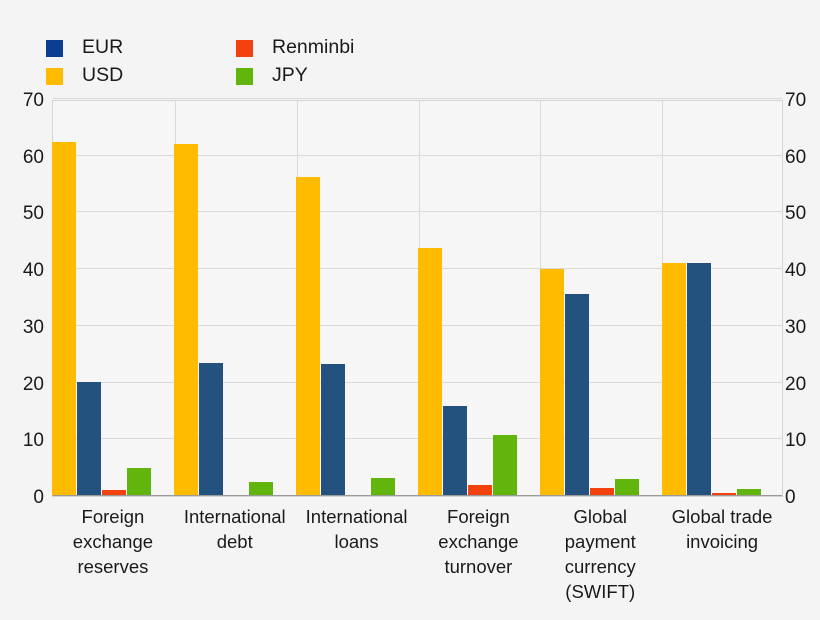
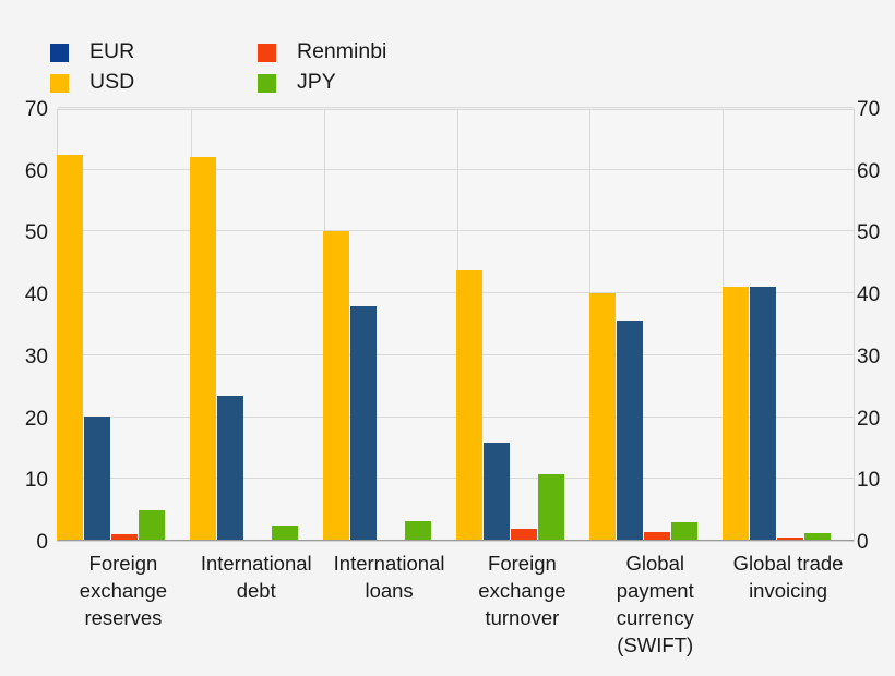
USD/International loans: 56 -> 50
EUR/International loans: 23 -> 38
